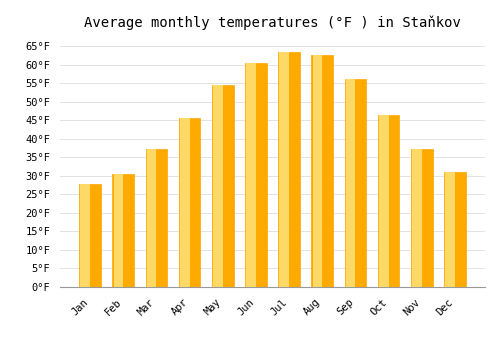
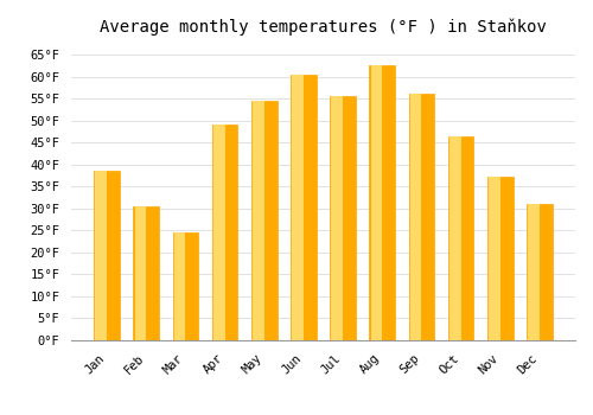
Jan: 27.9°F -> 38.5°F
Mar: 37.2°F -> 24.5°F
Apr: 45.5°F -> 49.0°F
Jul: 63.5°F -> 55.5°F
